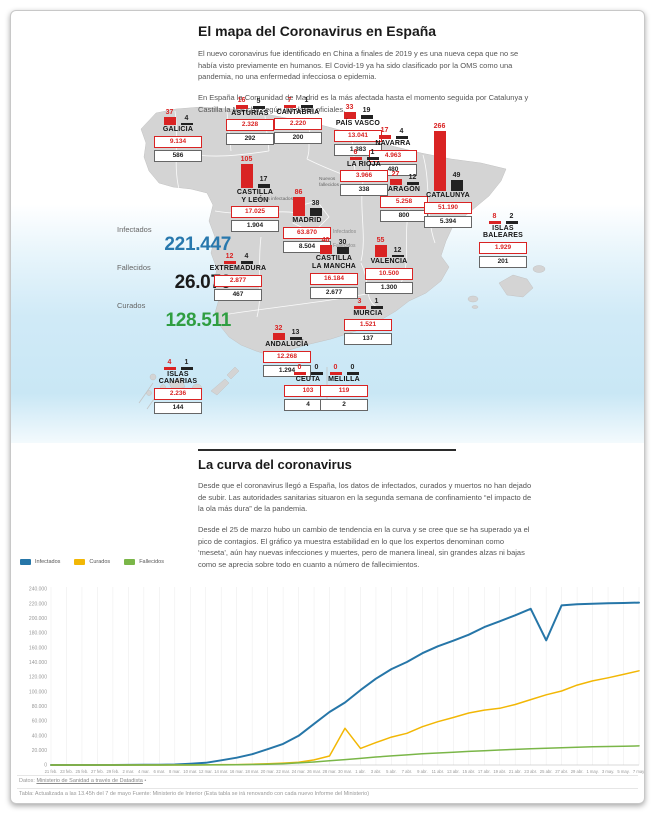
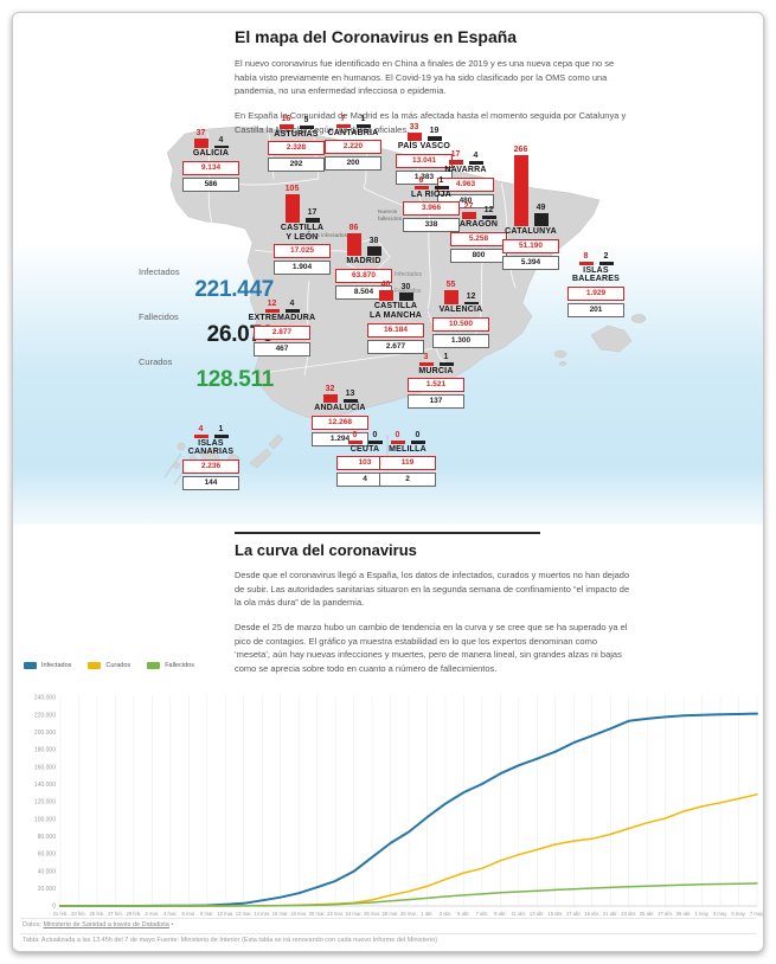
Curados/30 mar.: 50000 -> 20000
Infectados/25 abr.: 170000 -> 220000
